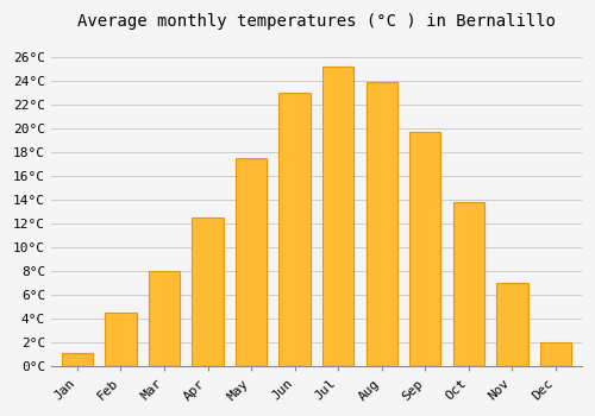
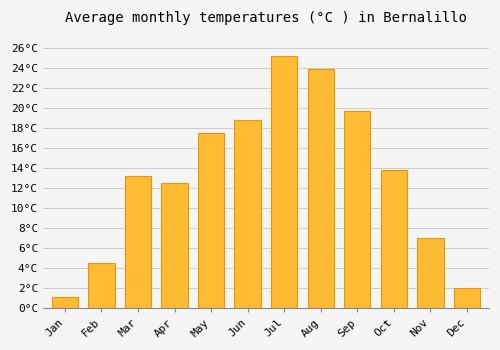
Mar: 8.0°C -> 13.2°C
Jun: 23.0°C -> 18.8°C
